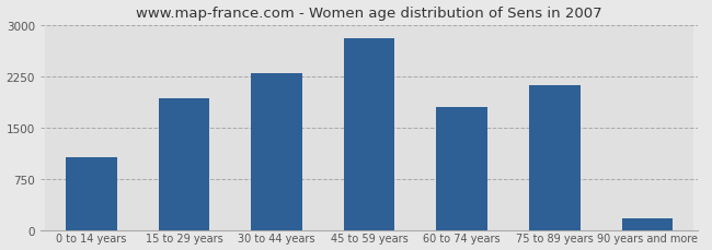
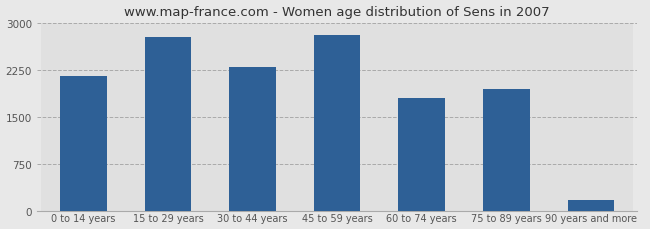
0 to 14 years: 1060 -> 2150
15 to 29 years: 1920 -> 2780
75 to 89 years: 2120 -> 1950
